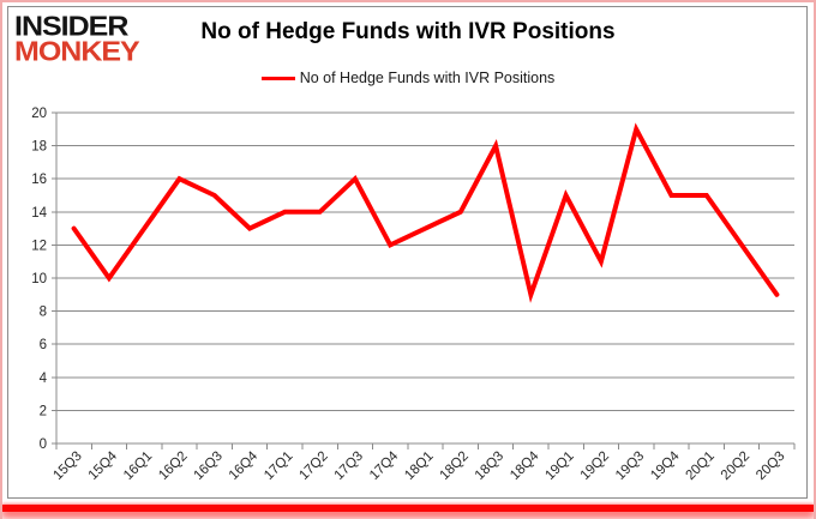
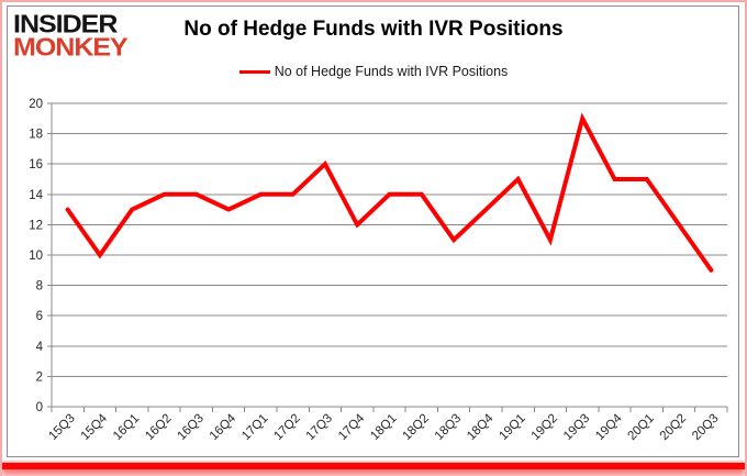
16Q2: 16 -> 14
16Q3: 15 -> 14
18Q1: 13 -> 14
18Q3: 18 -> 11
18Q4: 9 -> 13
